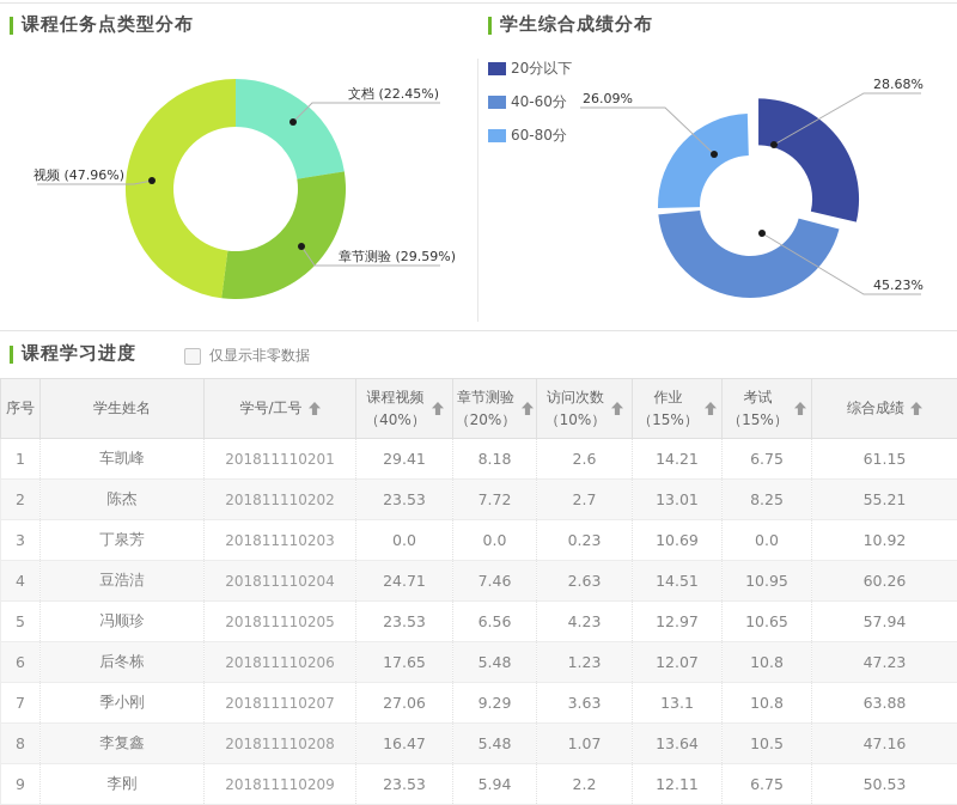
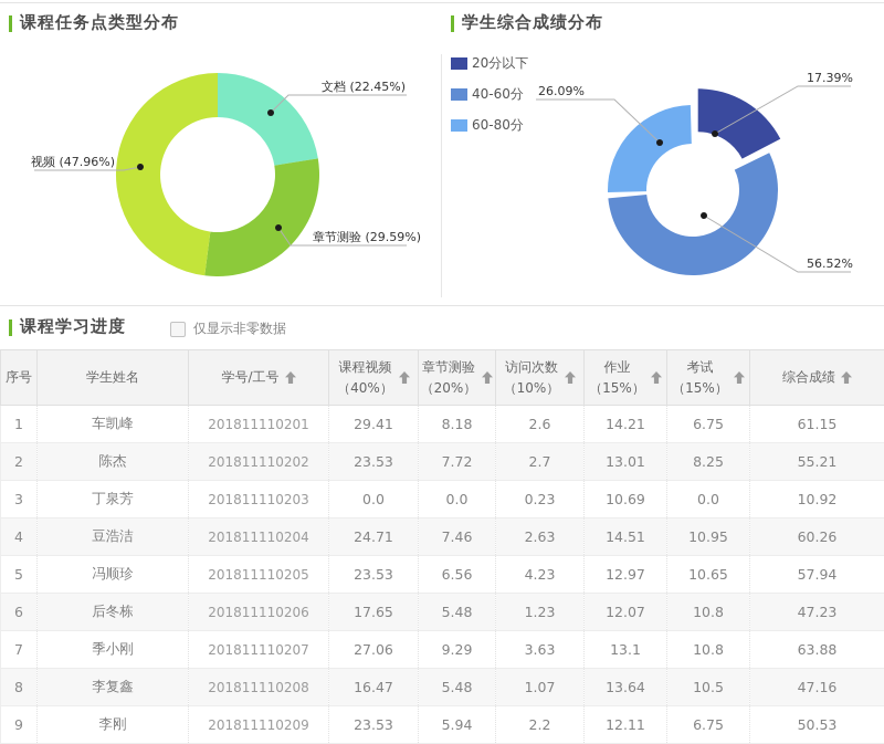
学生综合成绩分布/20分以下: 28.68% -> 17.39%
学生综合成绩分布/40-60分: 45.23% -> 56.52%
